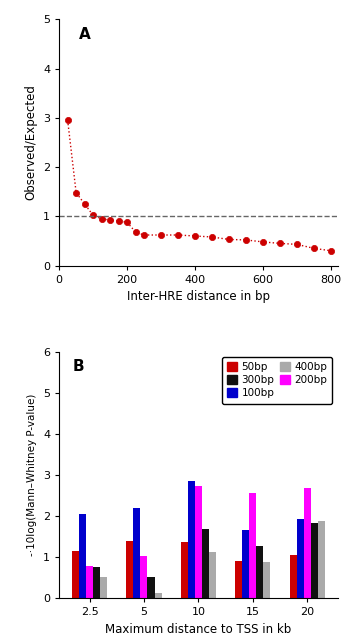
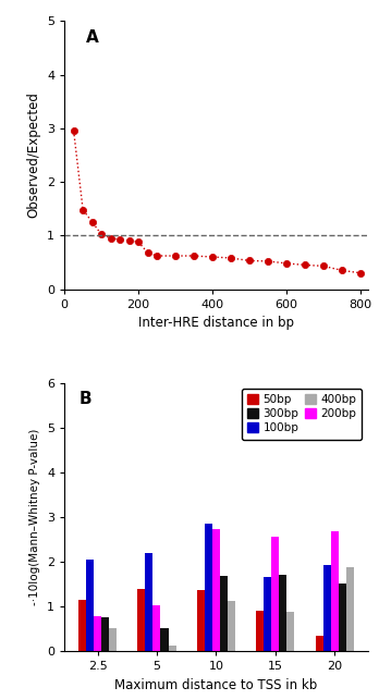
300bp/15: 1.27 -> 1.70
50bp/20: 1.05 -> 0.35
300bp/20: 1.82 -> 1.50
